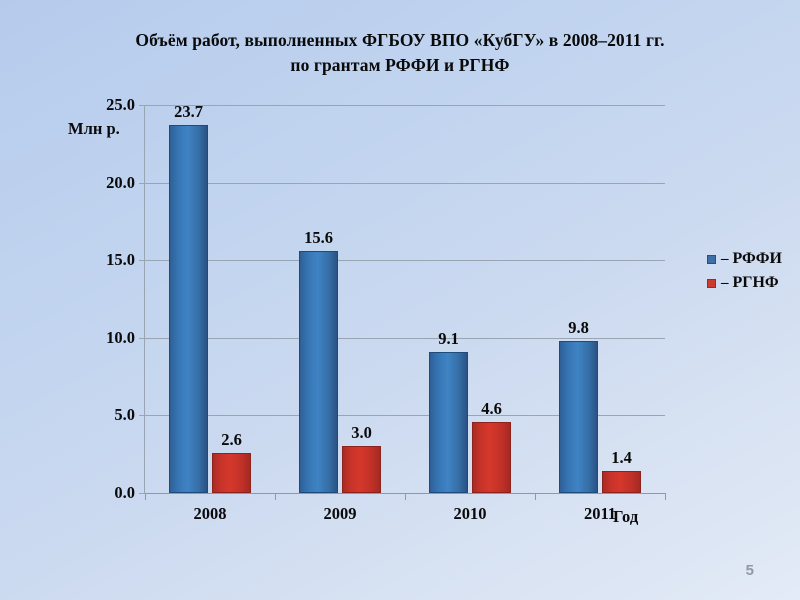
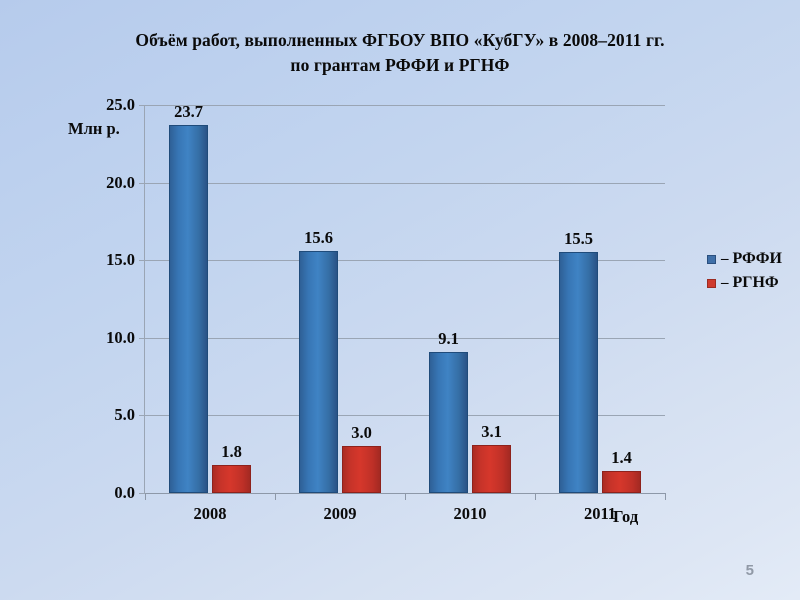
РГНФ/2008: 2.6 -> 1.8
РГНФ/2010: 4.6 -> 3.1
РФФИ/2011: 9.8 -> 15.5
